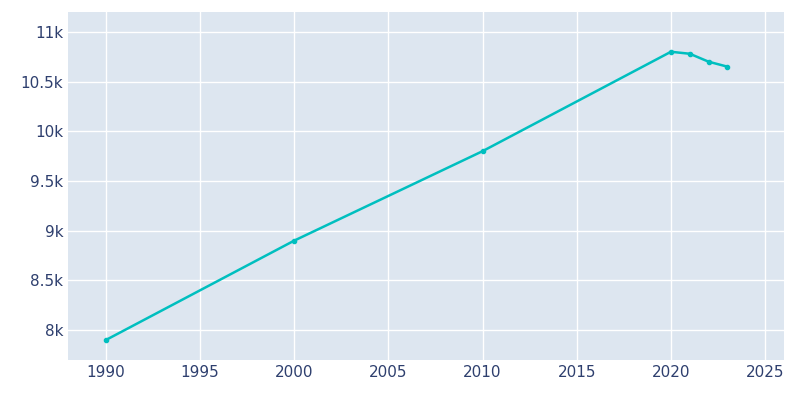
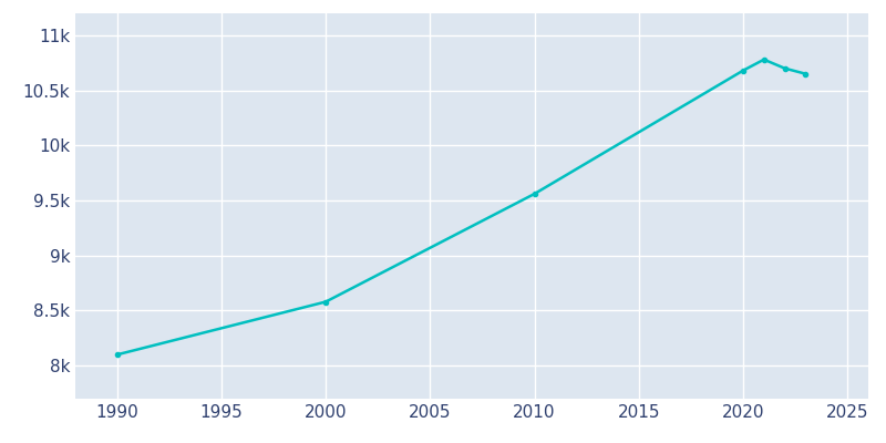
1990: 7.90k -> 8.10k
2000: 8.90k -> 8.58k
2010: 9.80k -> 9.56k
2020: 10.80k -> 10.68k
